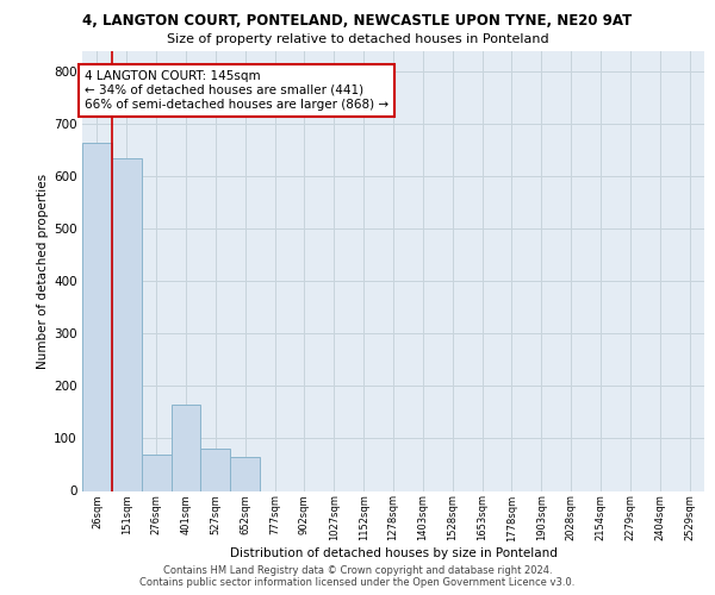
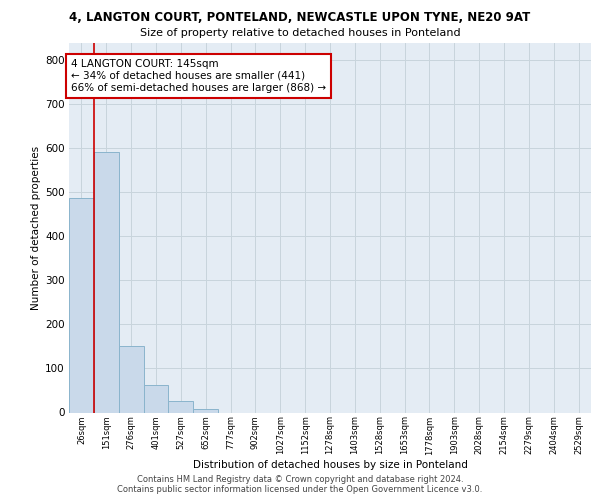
26sqm: 665 -> 487
151sqm: 635 -> 591
276sqm: 70 -> 150
401sqm: 165 -> 62
527sqm: 80 -> 26
652sqm: 65 -> 8
